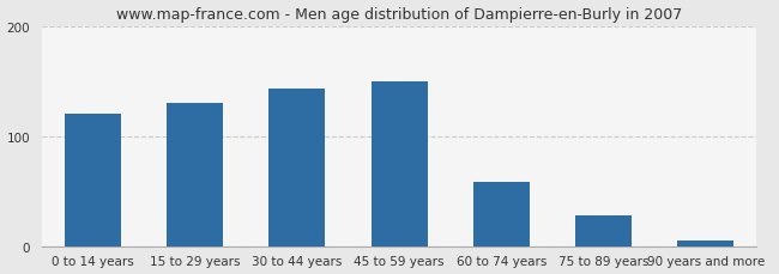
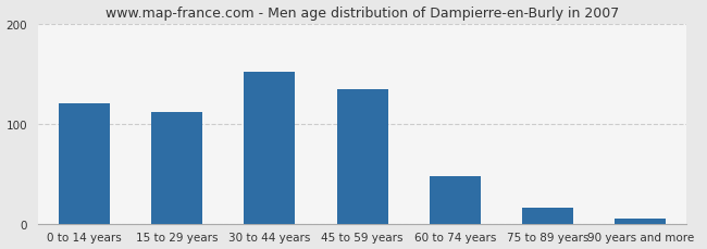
15 to 29 years: 130 -> 112
30 to 44 years: 143 -> 152
45 to 59 years: 150 -> 134
60 to 74 years: 58 -> 48
75 to 89 years: 28 -> 16
